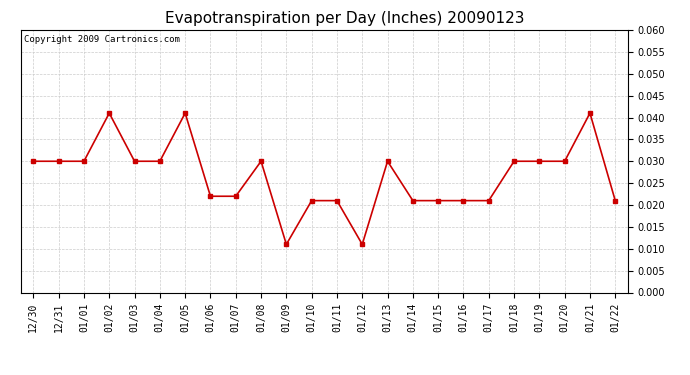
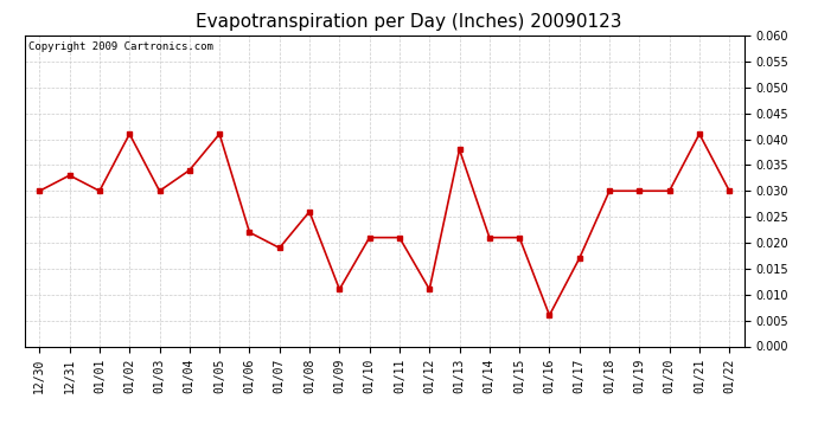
12/31: 0.030 -> 0.033
01/04: 0.030 -> 0.034
01/07: 0.022 -> 0.019
01/08: 0.030 -> 0.026
01/13: 0.030 -> 0.038
01/16: 0.021 -> 0.006
01/17: 0.021 -> 0.017
01/22: 0.021 -> 0.030
